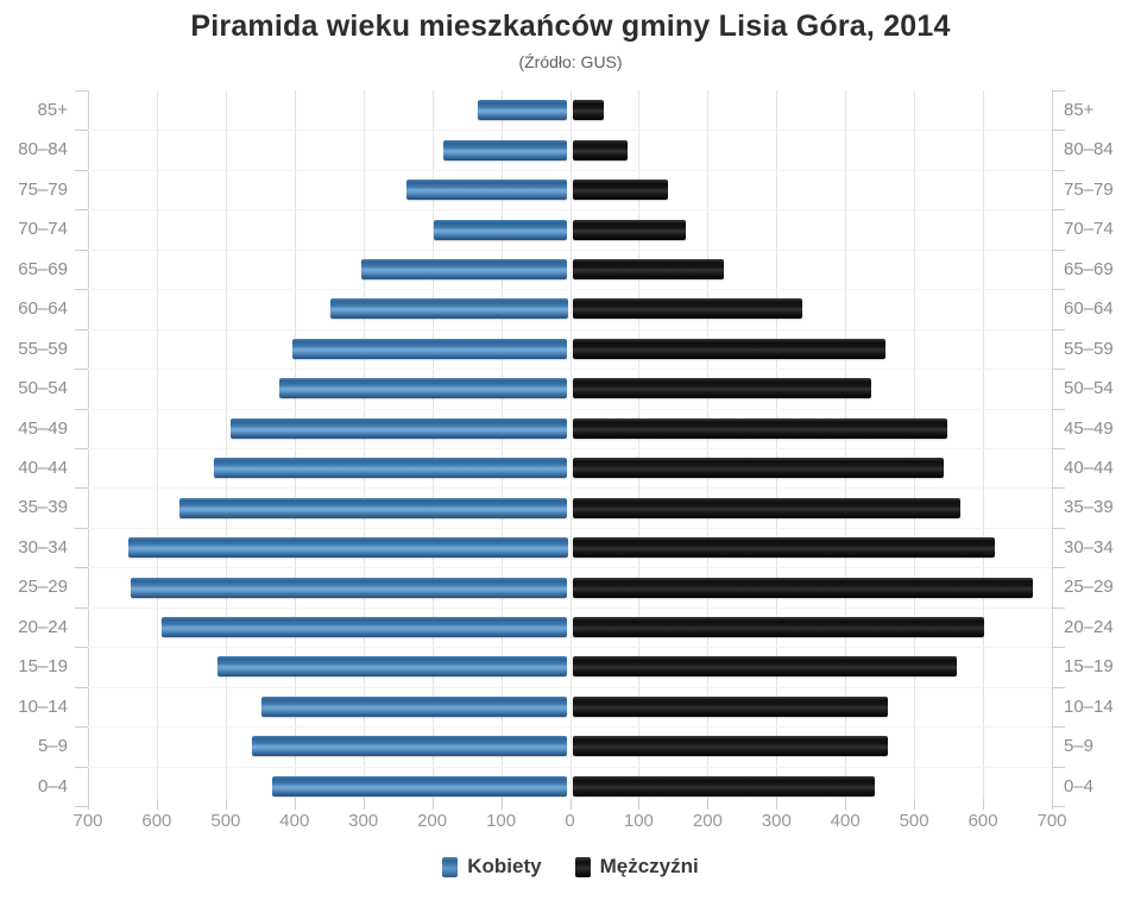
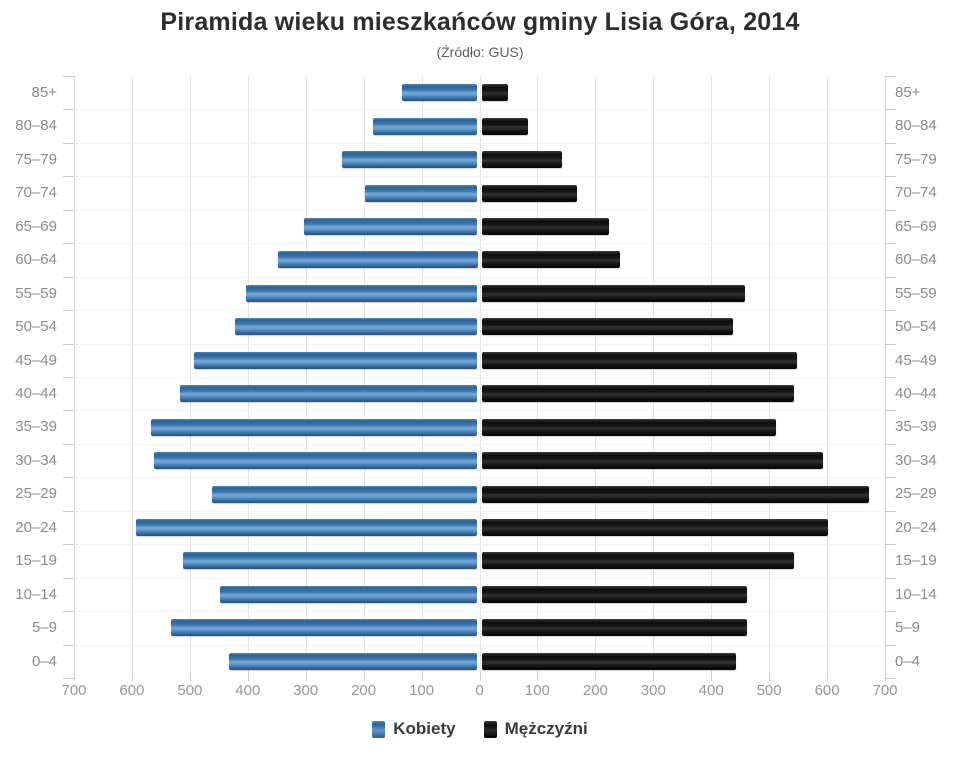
Mężczyźni/60–64: 340 -> 240
Mężczyźni/35–39: 560 -> 510
Kobiety/30–34: 640 -> 560
Mężczyźni/30–34: 620 -> 590
Kobiety/25–29: 640 -> 460
Mężczyźni/15–19: 560 -> 540
Kobiety/5–9: 460 -> 530
